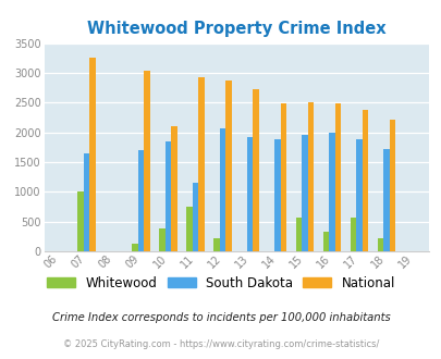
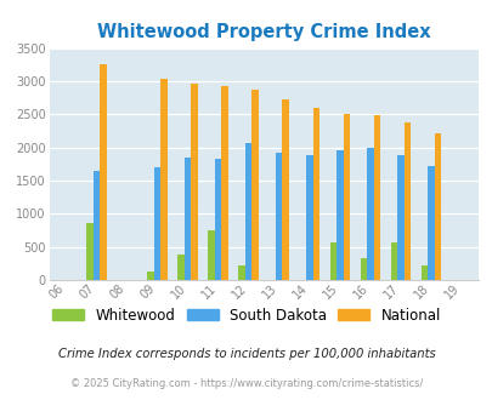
Whitewood/07: 1000 -> 860
National/10: 2100 -> 2960
South Dakota/11: 1160 -> 1820
National/14: 2480 -> 2600
